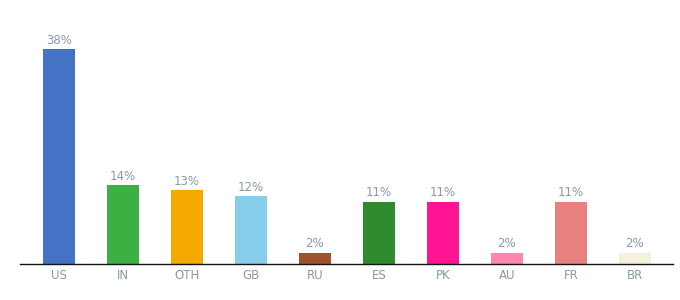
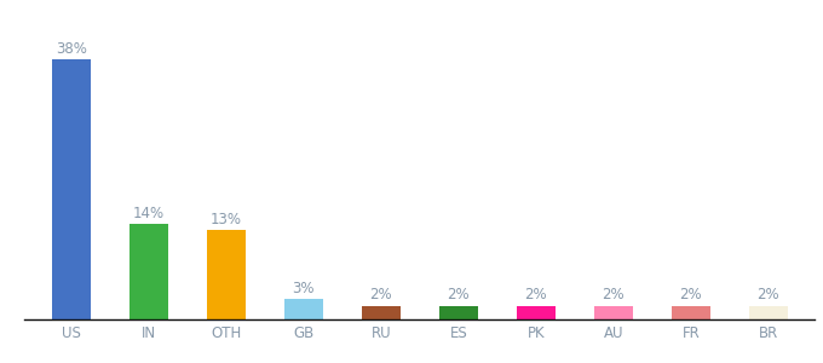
GB: 12% -> 3%
ES: 11% -> 2%
PK: 11% -> 2%
FR: 11% -> 2%
